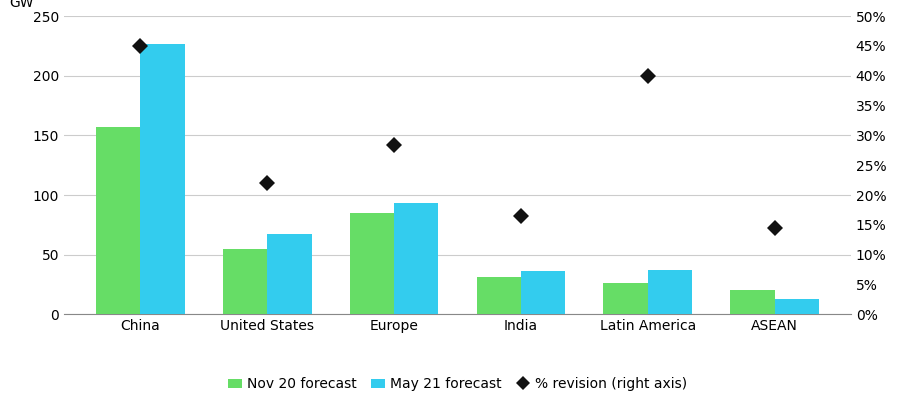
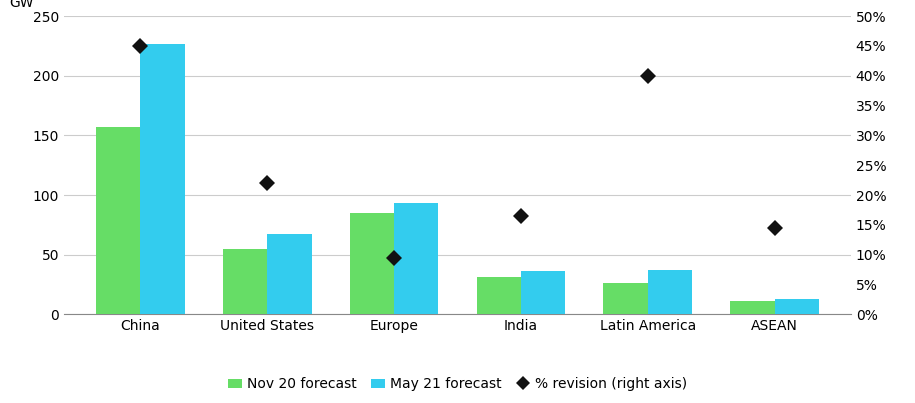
% revision (right axis)/Europe: 28.4% -> 9.5%
Nov 20 forecast/ASEAN: 20 -> 11
